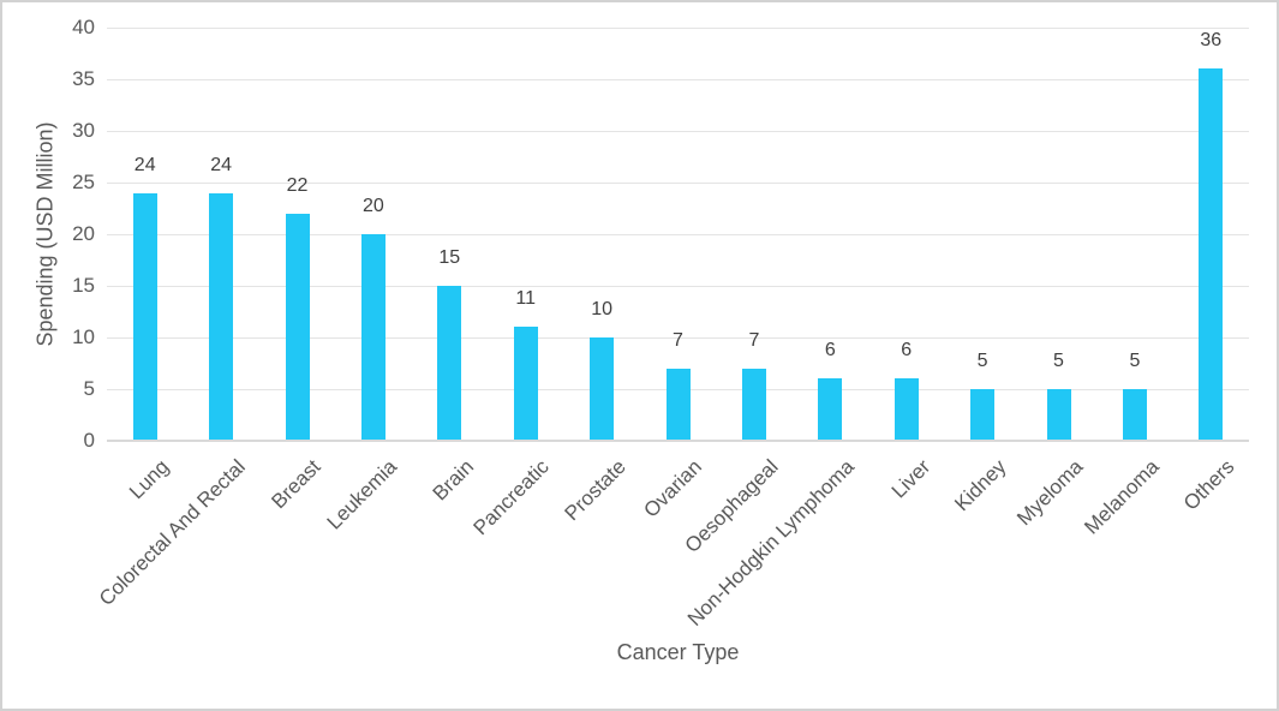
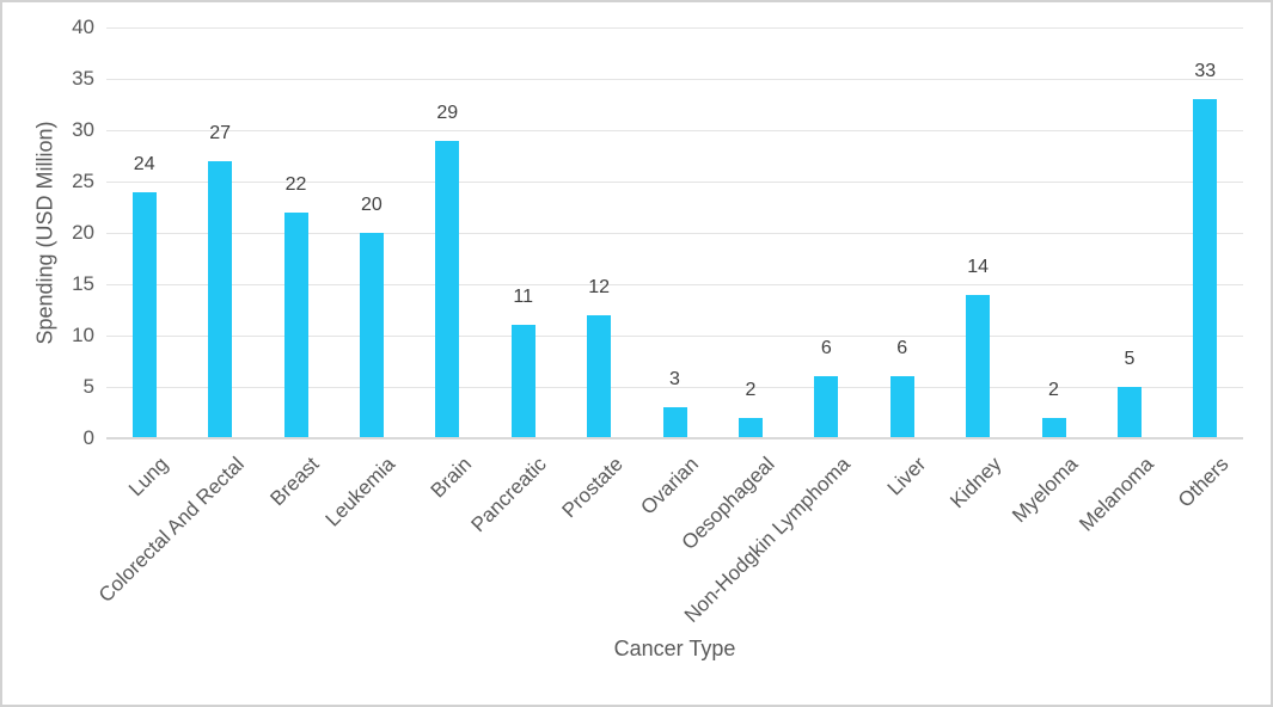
Colorectal And Rectal: 24 -> 27
Brain: 15 -> 29
Prostate: 10 -> 12
Ovarian: 7 -> 3
Oesophageal: 7 -> 2
Kidney: 5 -> 14
Myeloma: 5 -> 2
Others: 36 -> 33
